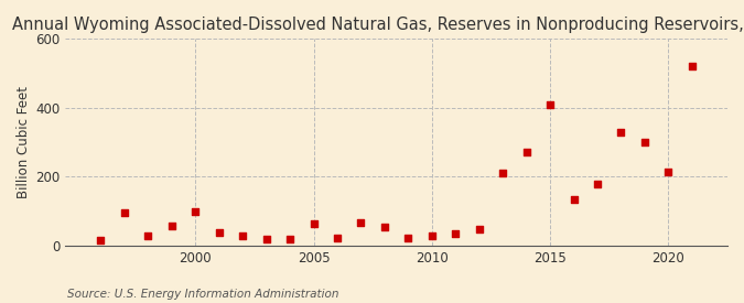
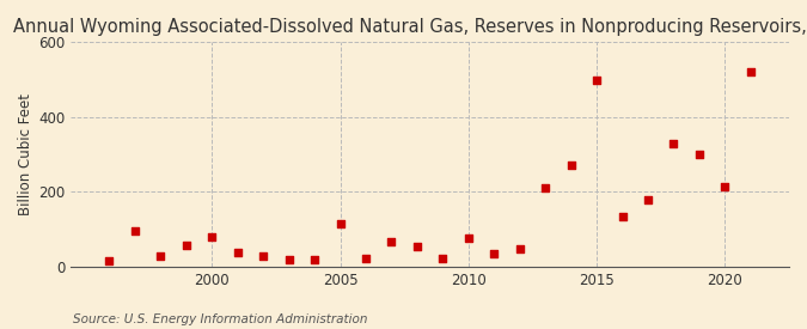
2000: 100 -> 80
2005: 65 -> 115
2010: 28 -> 75
2015: 410 -> 500
